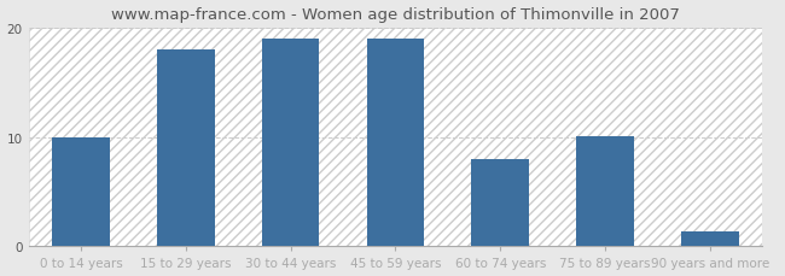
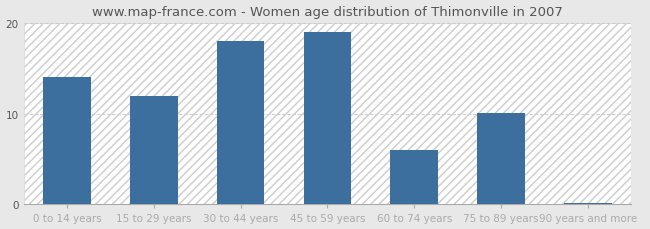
0 to 14 years: 10.0 -> 14.0
15 to 29 years: 18.0 -> 12.0
30 to 44 years: 19.0 -> 18.0
60 to 74 years: 8.0 -> 6.0
90 years and more: 1.4 -> 0.2
